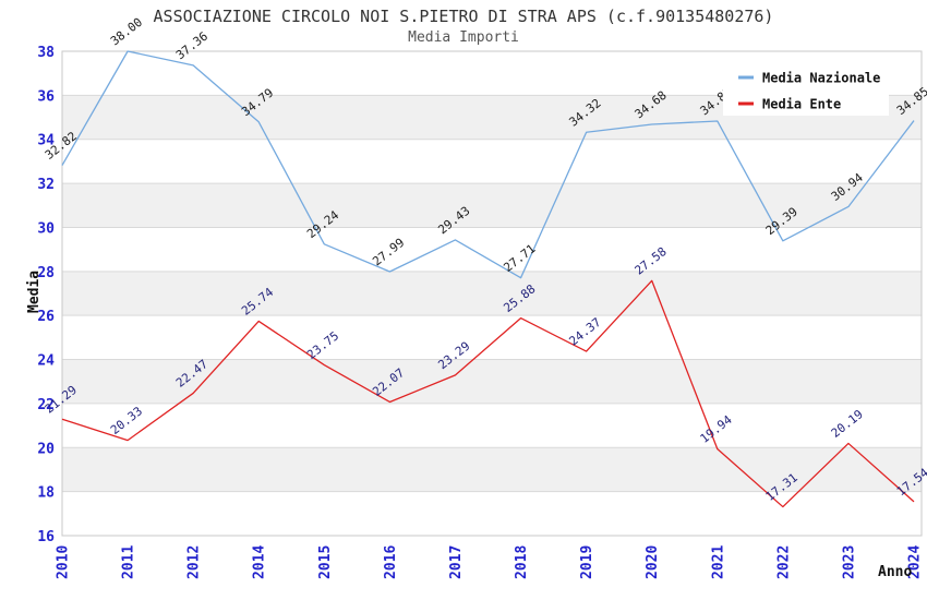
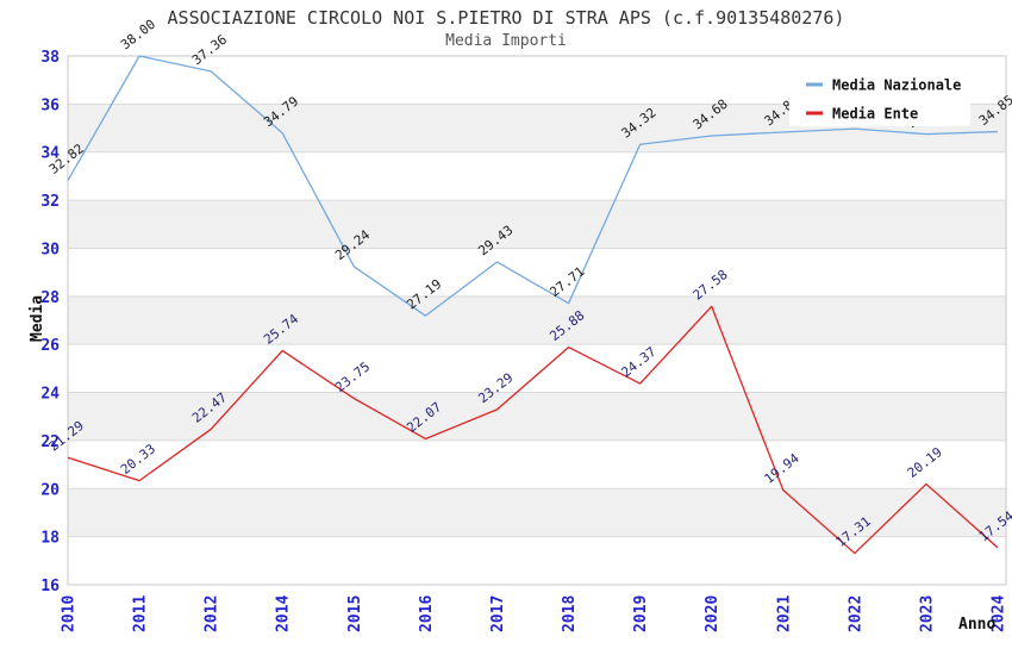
Media Nazionale/2016: 27.99 -> 27.19
Media Nazionale/2022: 29.39 -> 34.97
Media Nazionale/2023: 30.94 -> 34.75
